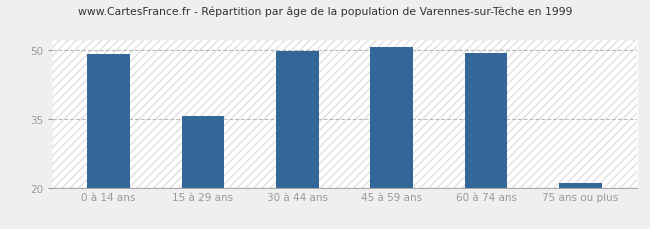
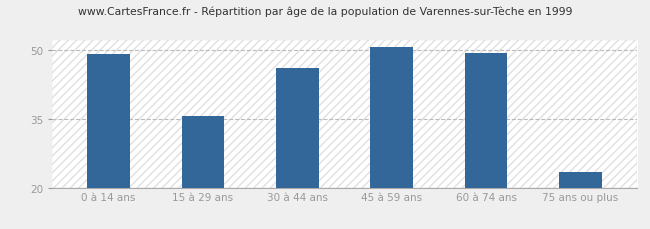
30 à 44 ans: 49.7 -> 46.0
75 ans ou plus: 21.0 -> 23.5
